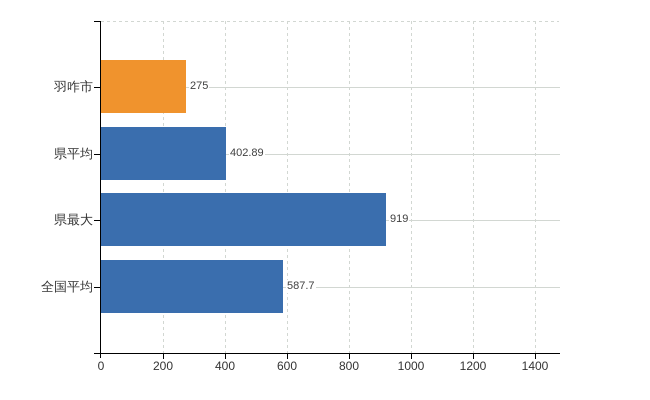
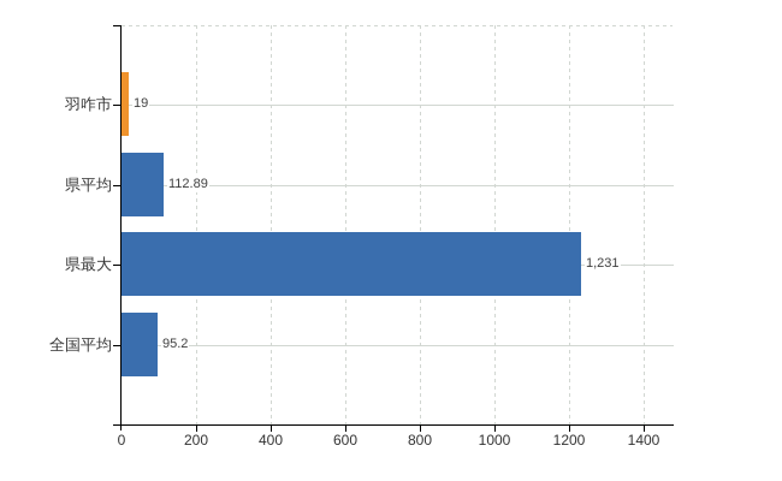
羽咋市: 275 -> 19
県平均: 402.89 -> 112.89
県最大: 919 -> 1,231
全国平均: 587.7 -> 95.2
